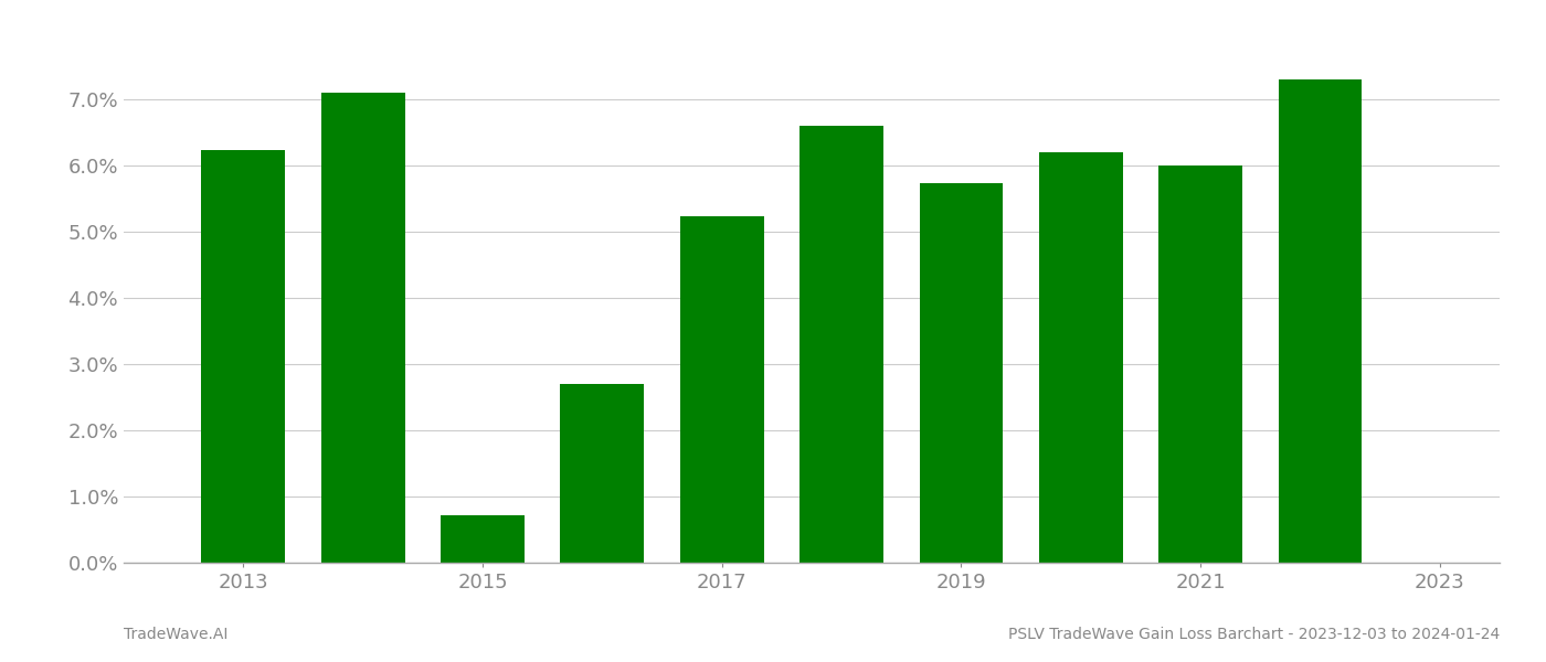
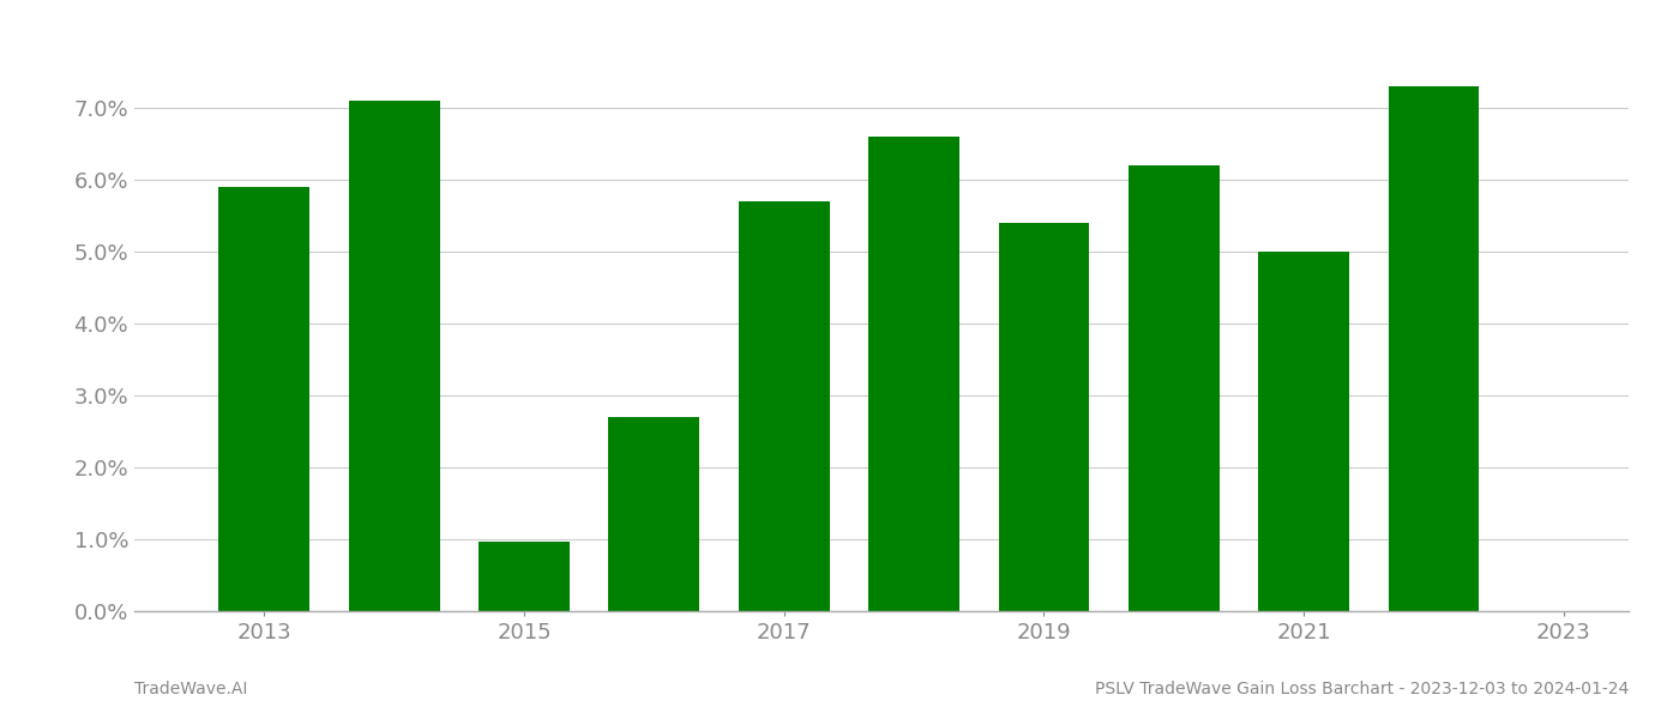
2013: 6.24% -> 5.90%
2015: 0.72% -> 0.97%
2017: 5.24% -> 5.70%
2019: 5.74% -> 5.40%
2021: 6.00% -> 5.00%
